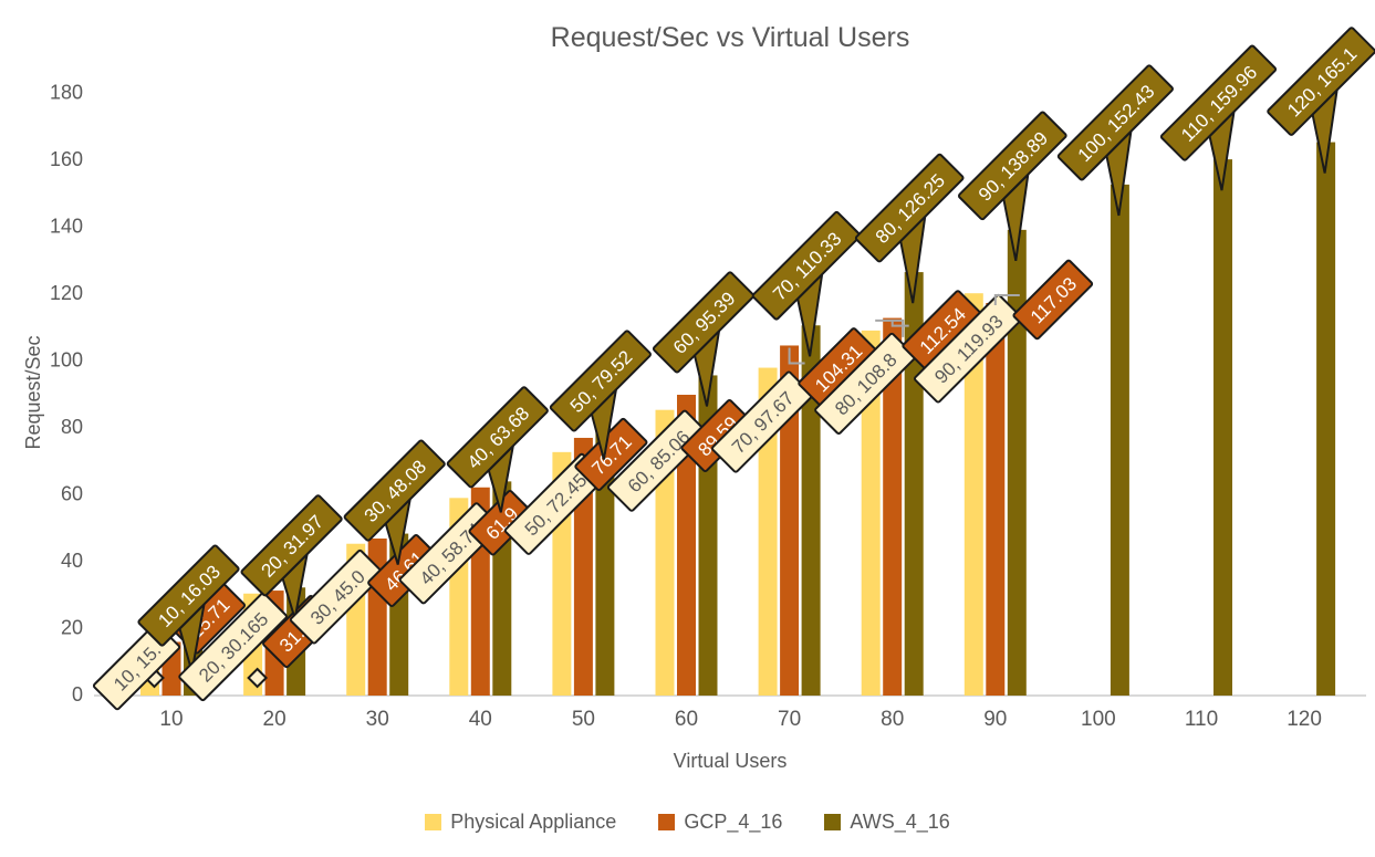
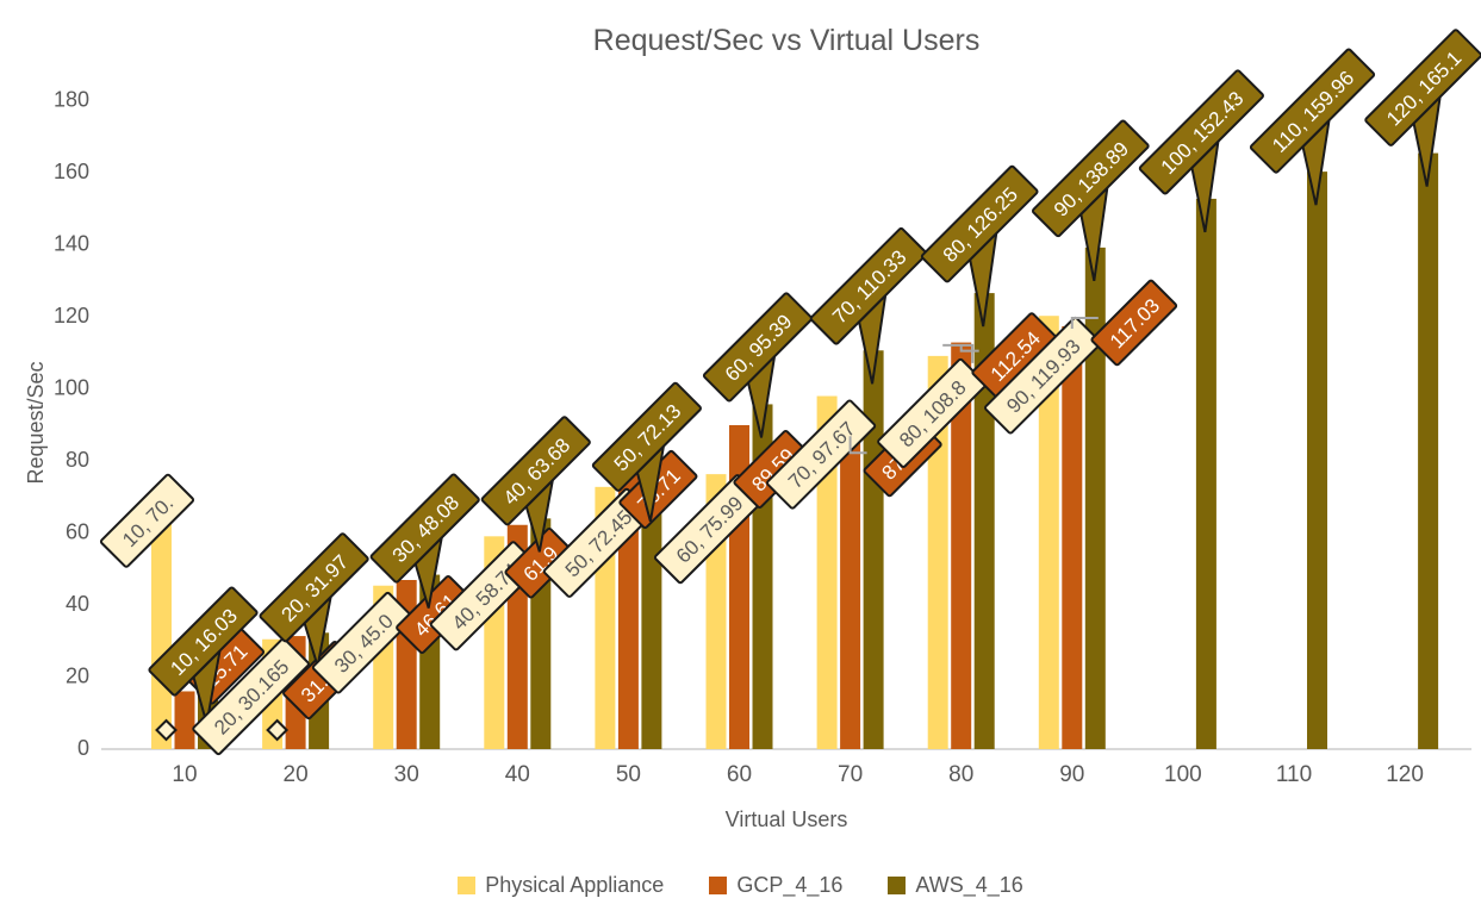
Physical Appliance/10: 15 -> 70
AWS_4_16/50: 79.52 -> 72.13
Physical Appliance/60: 85.06 -> 75.99
GCP_4_16/70: 104.31 -> 87.21
